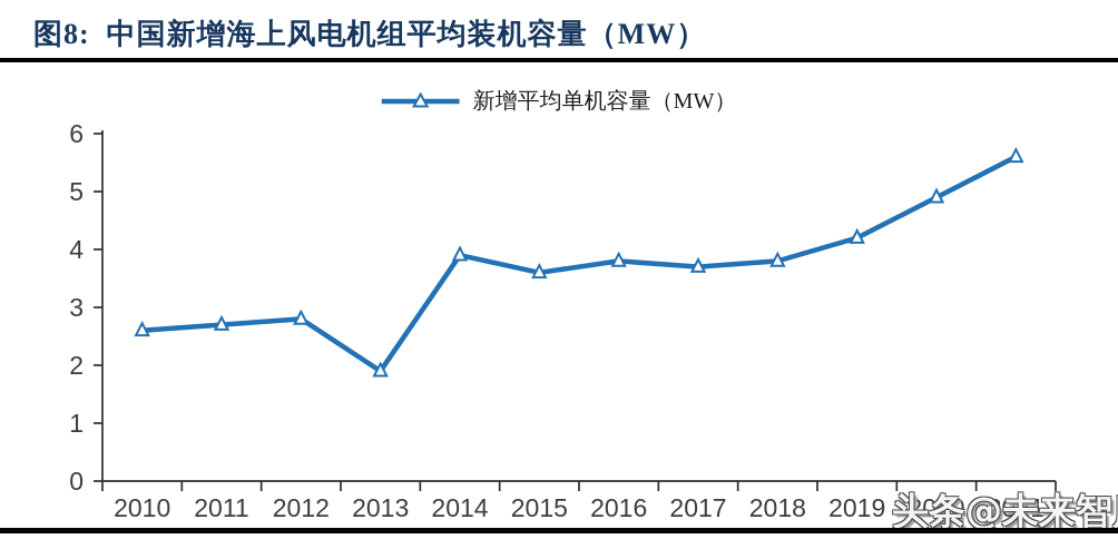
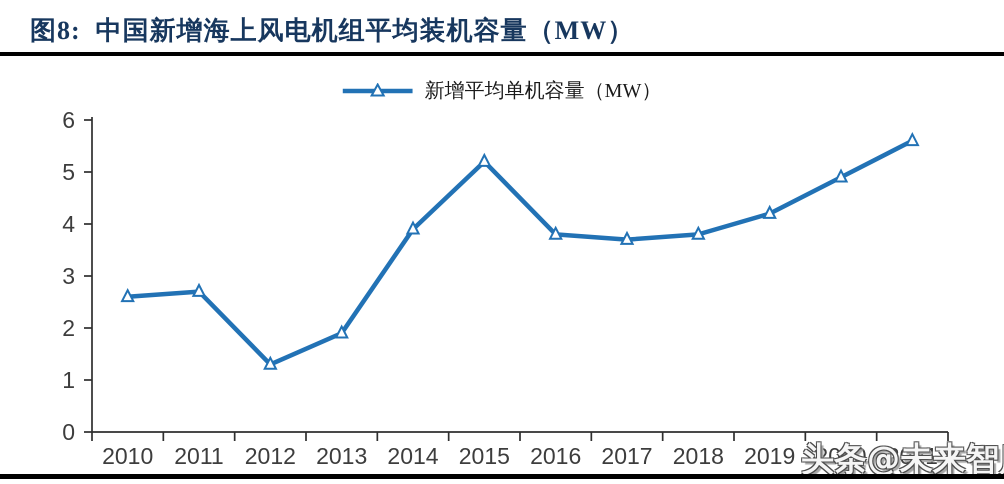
2012: 2.8 -> 1.3
2015: 3.6 -> 5.2
